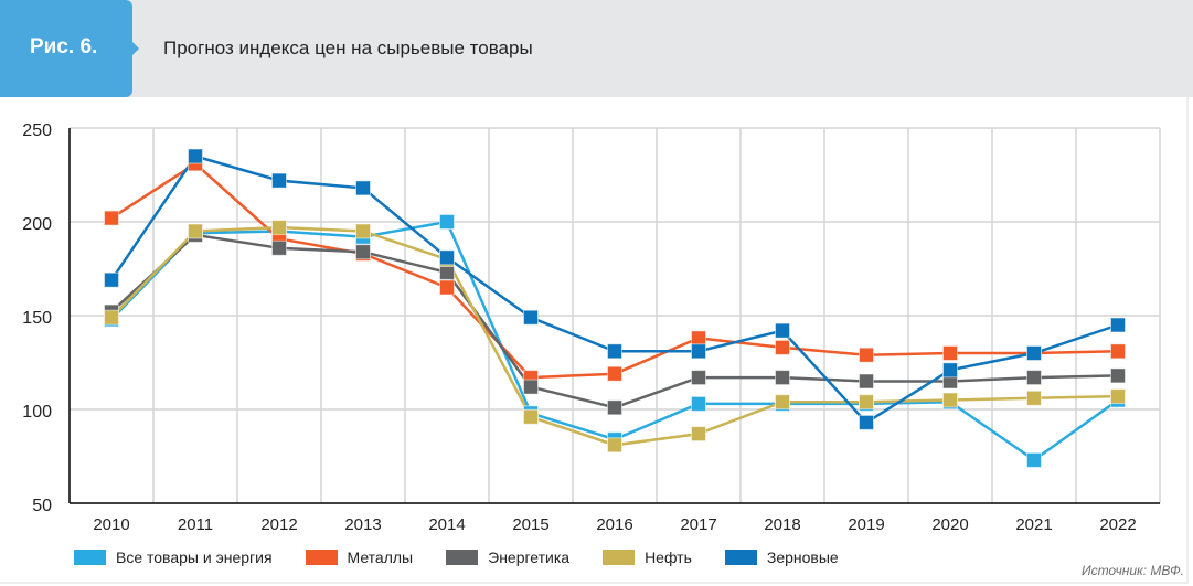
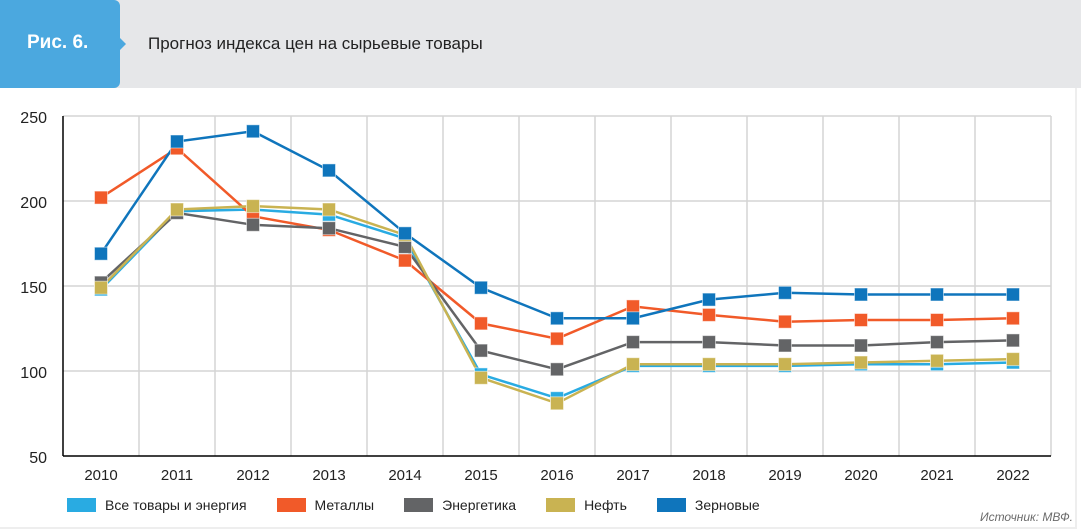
Зерновые/2012: 222 -> 241
Все товары и энергия/2014: 200 -> 178
Металлы/2015: 117 -> 128
Нефть/2017: 87 -> 104
Зерновые/2019: 93 -> 146
Зерновые/2020: 121 -> 145
Все товары и энергия/2021: 73 -> 104
Зерновые/2021: 130 -> 145
